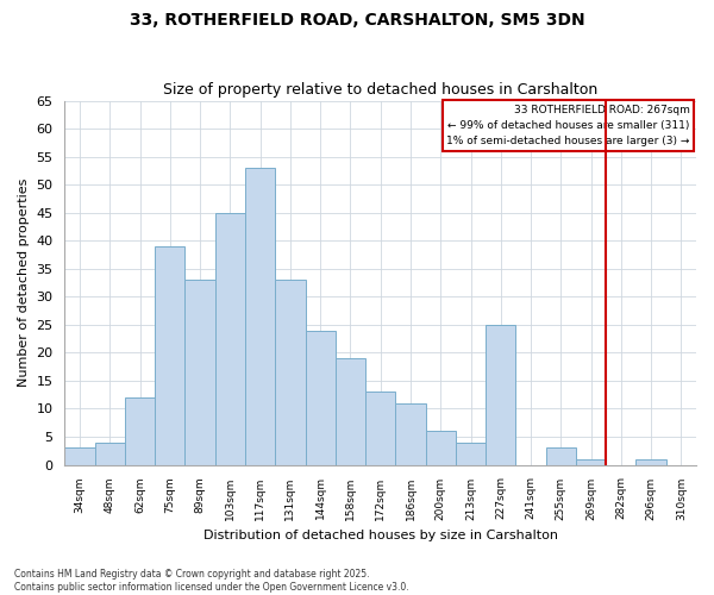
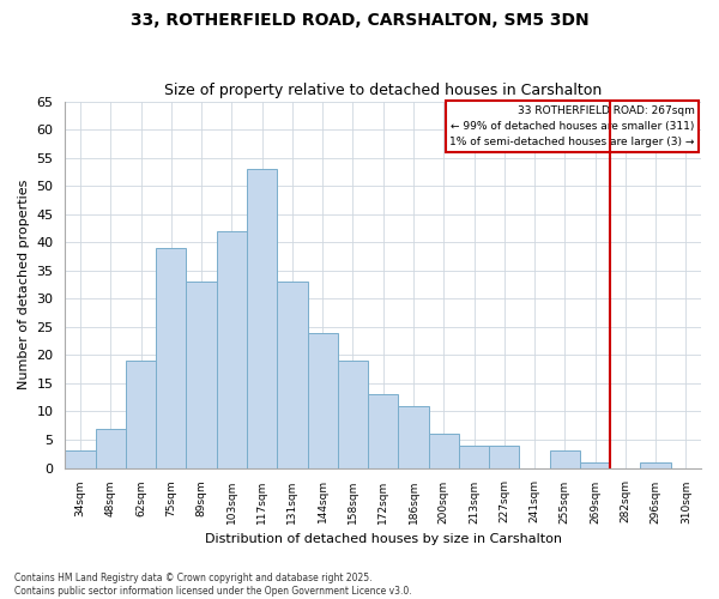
48sqm: 4 -> 7
62sqm: 12 -> 19
103sqm: 45 -> 42
227sqm: 25 -> 4
